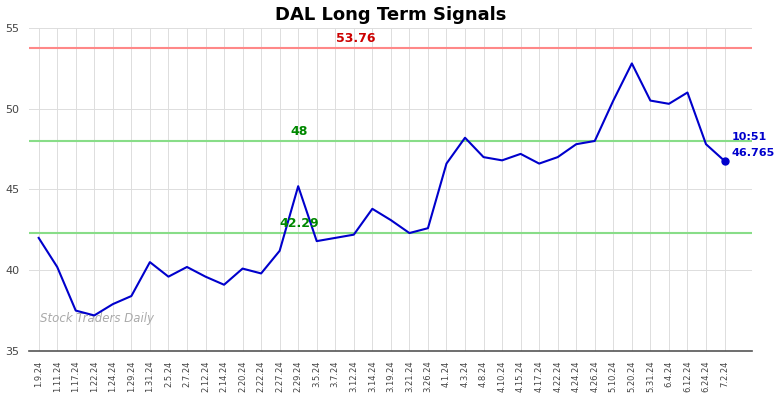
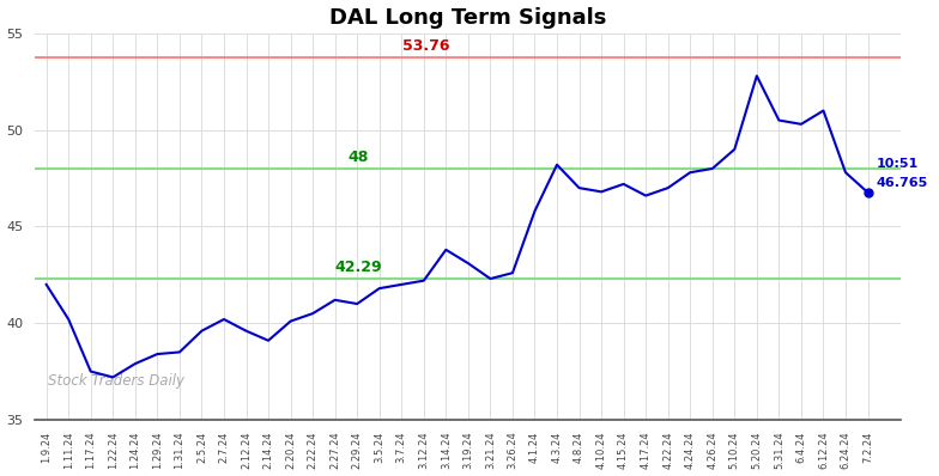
1.31.24: 40.5 -> 38.5
2.22.24: 39.8 -> 40.5
2.29.24: 45.2 -> 41.0
4.1.24: 46.6 -> 45.8
5.10.24: 50.5 -> 49.0
